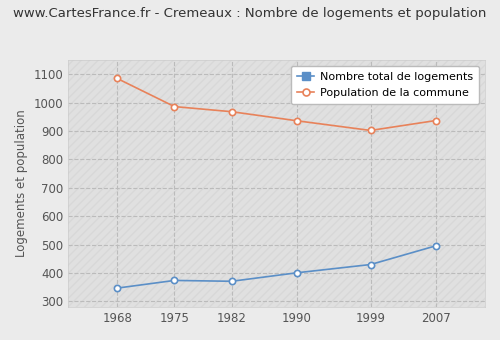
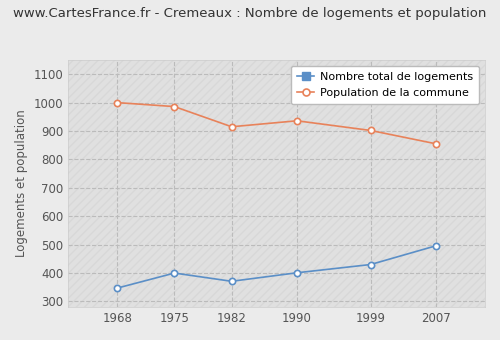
Population de la commune/1968: 1085 -> 1000
Nombre total de logements/1975: 374 -> 400
Population de la commune/1982: 968 -> 915
Population de la commune/2007: 937 -> 855
